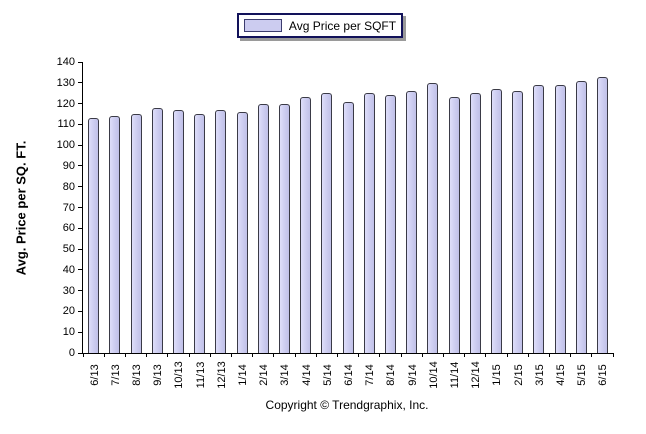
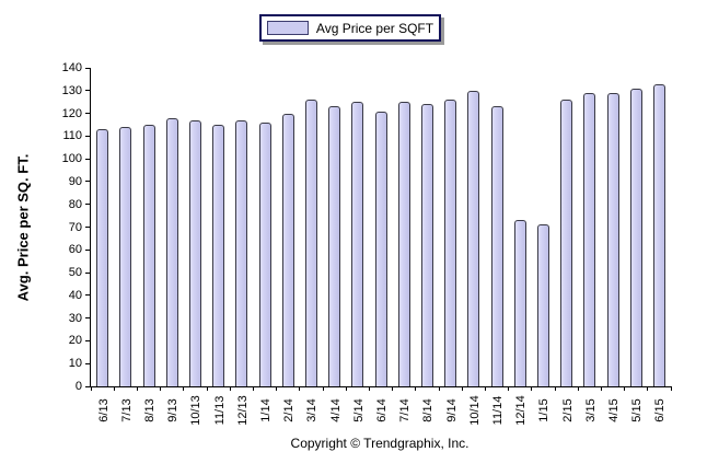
3/14: 120 -> 126
12/14: 125 -> 73
1/15: 127 -> 71
